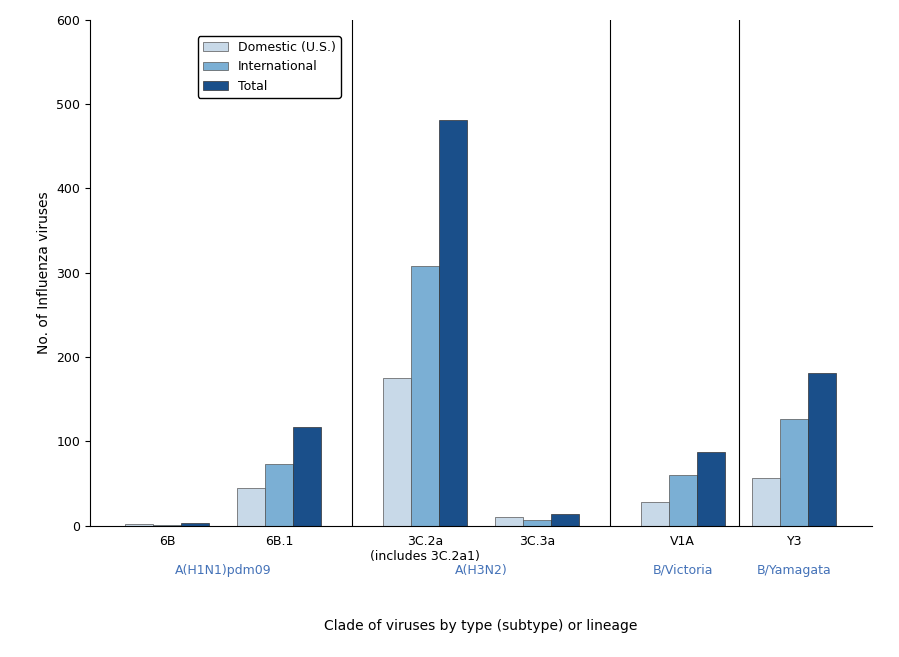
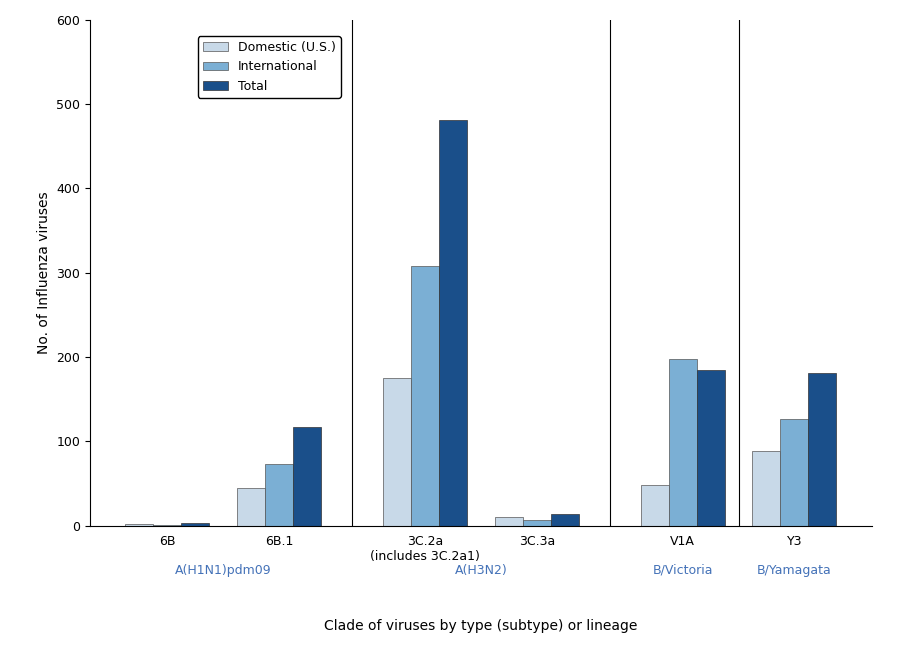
Domestic (U.S.)/V1A: 28 -> 48
International/V1A: 60 -> 198
Total/V1A: 87 -> 184
Domestic (U.S.)/Y3: 57 -> 88
